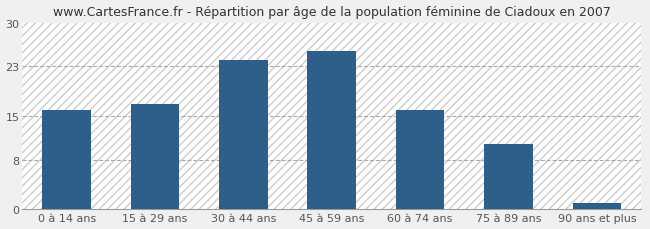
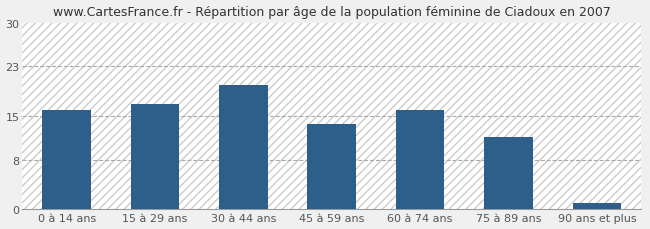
30 à 44 ans: 24.0 -> 20.0
45 à 59 ans: 25.5 -> 13.8
75 à 89 ans: 10.5 -> 11.6
